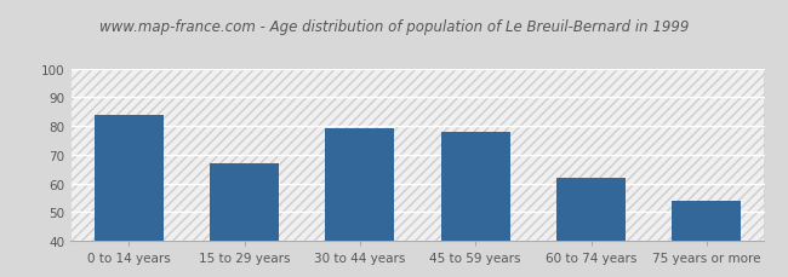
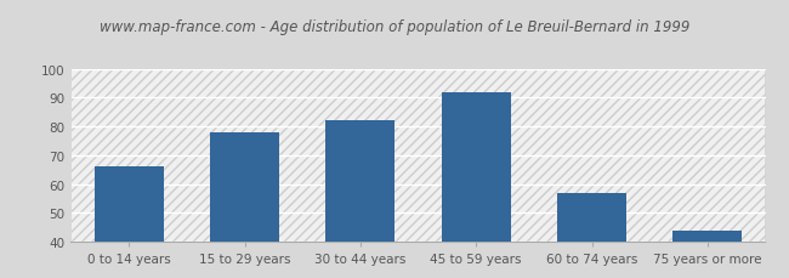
0 to 14 years: 84 -> 66
15 to 29 years: 67 -> 78
30 to 44 years: 79 -> 82
45 to 59 years: 78 -> 92
60 to 74 years: 62 -> 57
75 years or more: 54 -> 44
